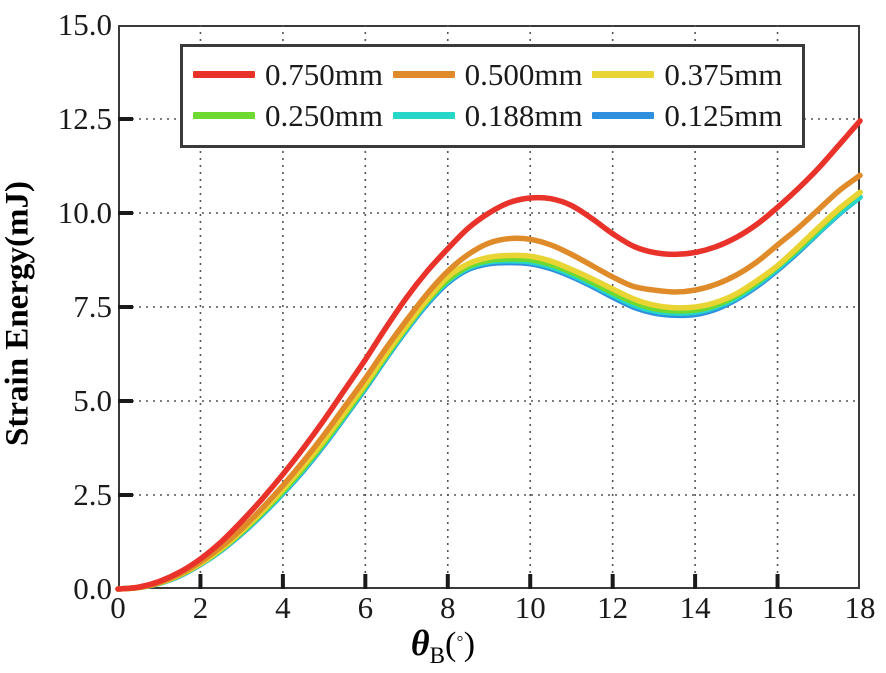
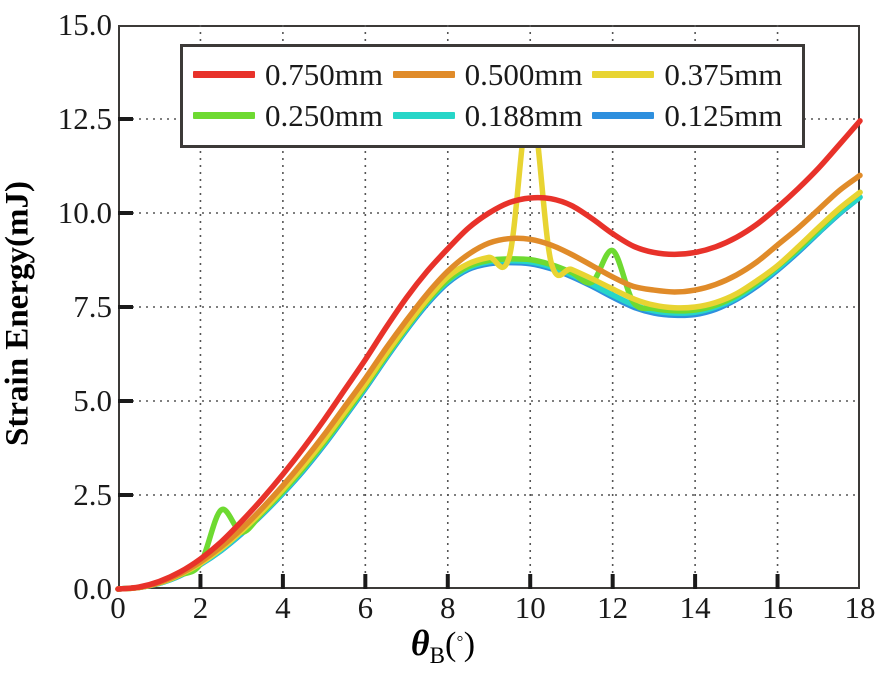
0.250mm/2.5: 1.1 -> 2.1
0.375mm/10: 8.8 -> 13.0
0.250mm/12: 7.9 -> 9.0
